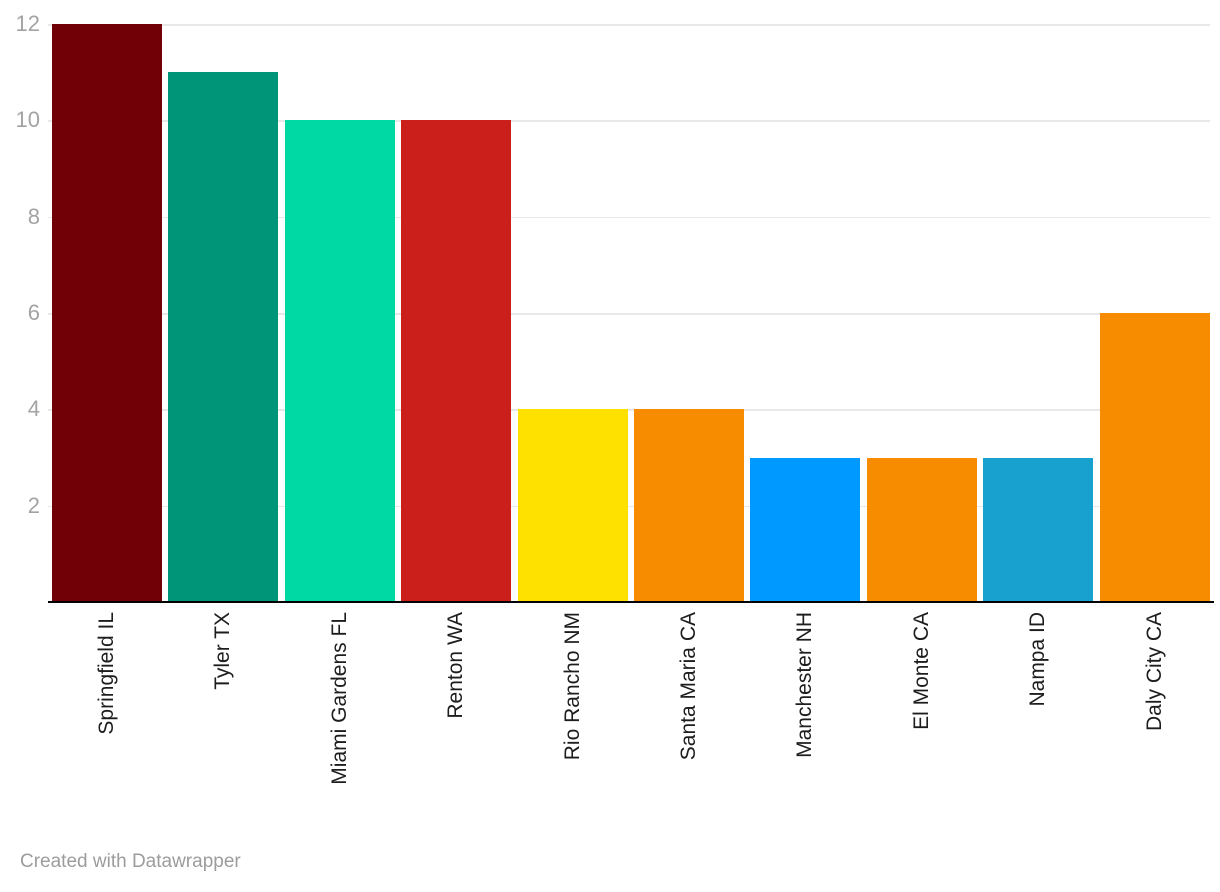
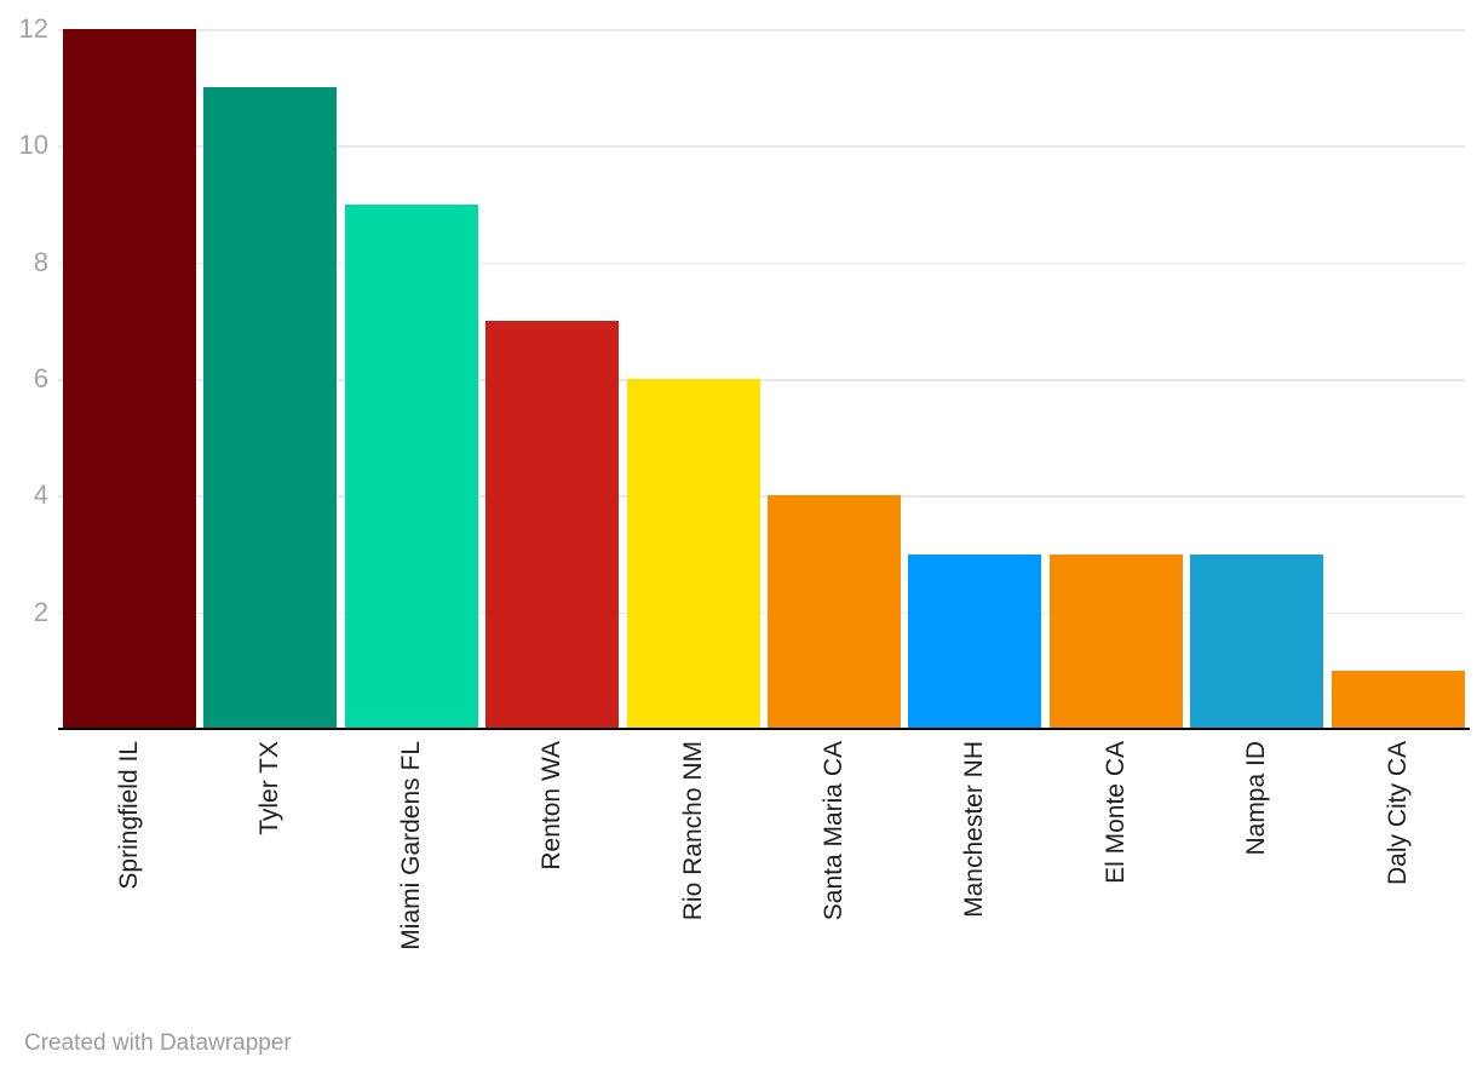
Miami Gardens FL: 10 -> 9
Renton WA: 10 -> 7
Rio Rancho NM: 4 -> 6
Daly City CA: 6 -> 1
